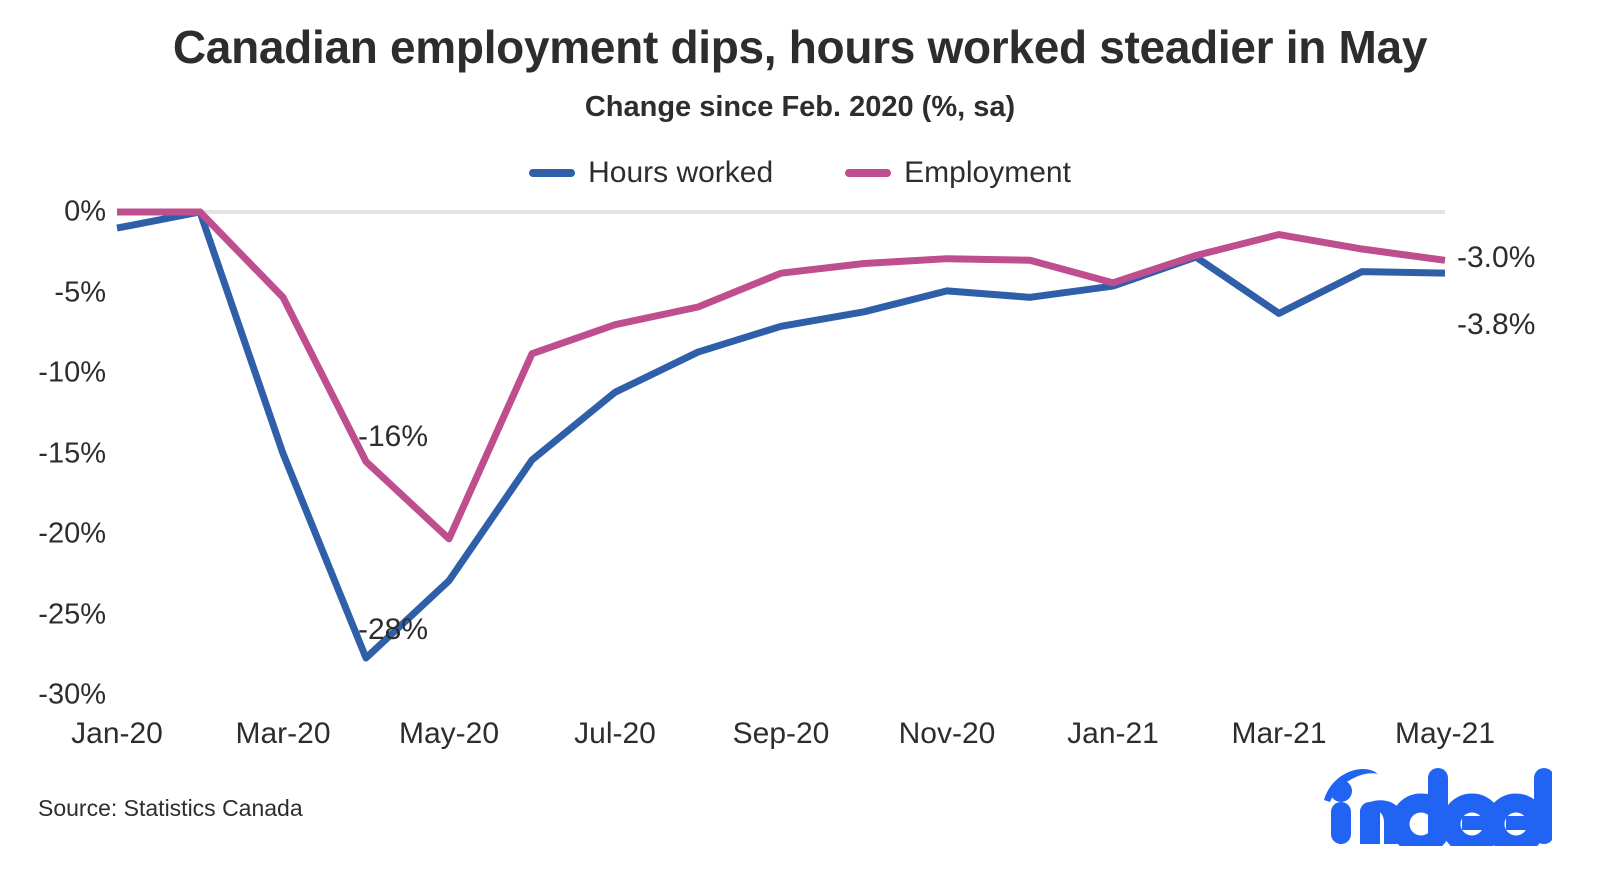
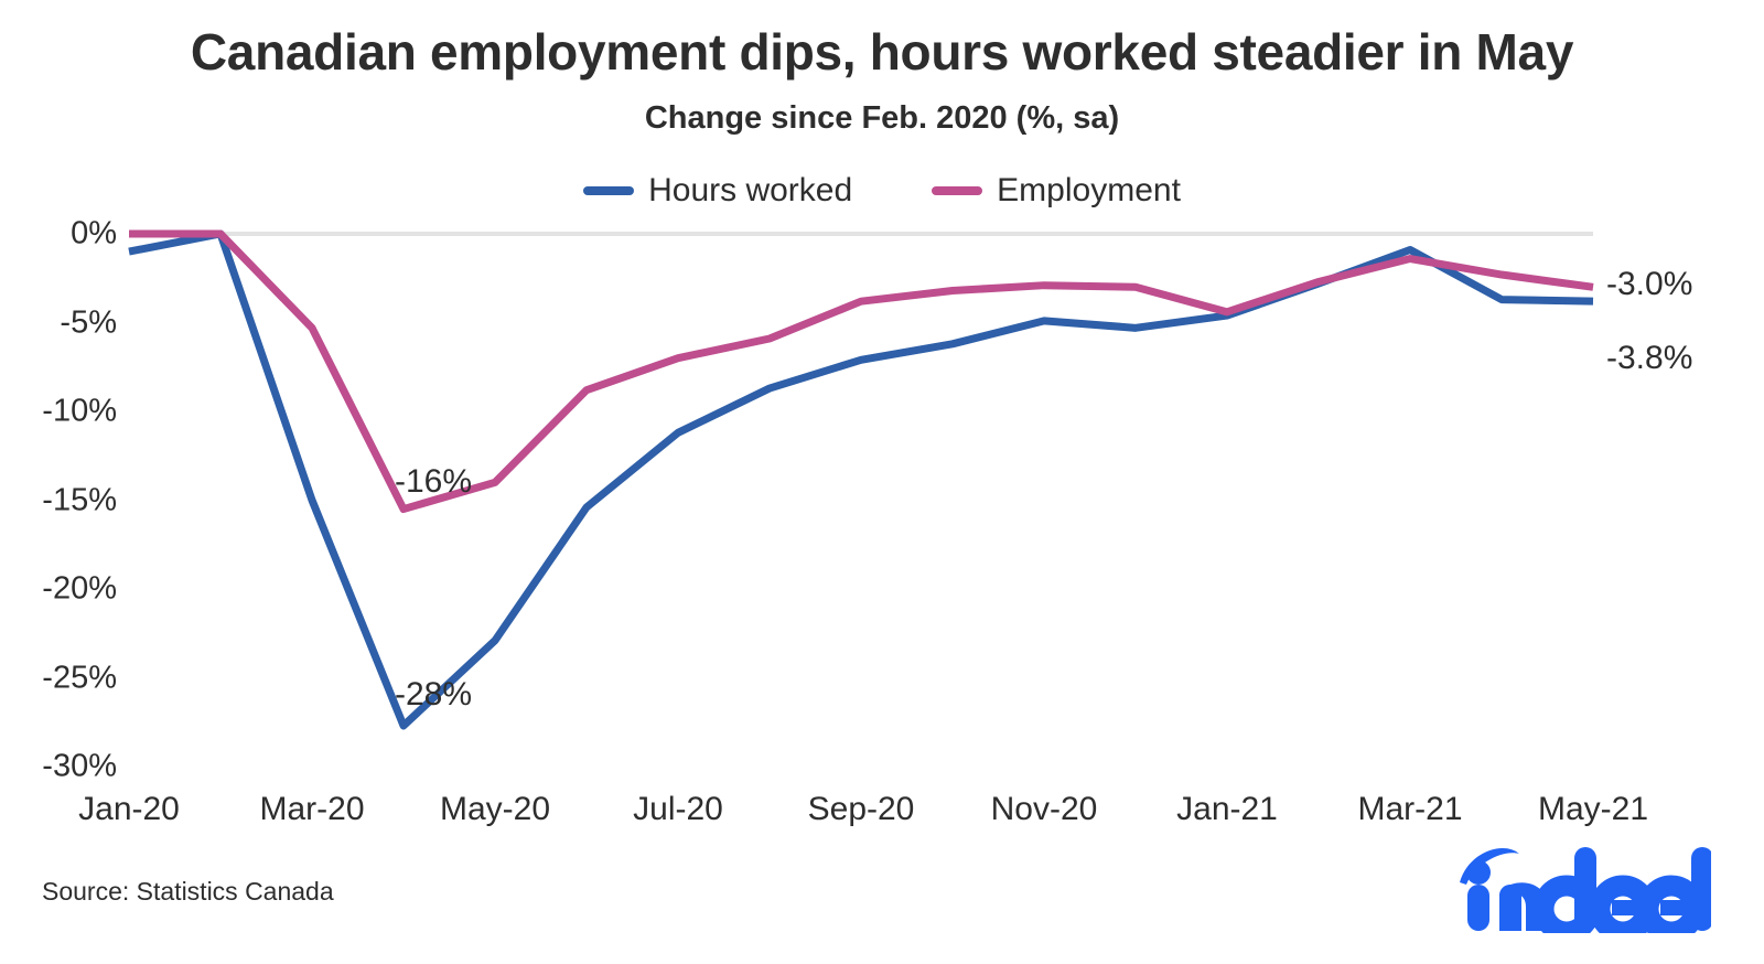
Employment/May-20: -20.3% -> -14.0%
Hours worked/Mar-21: -6.3% -> -0.9%
